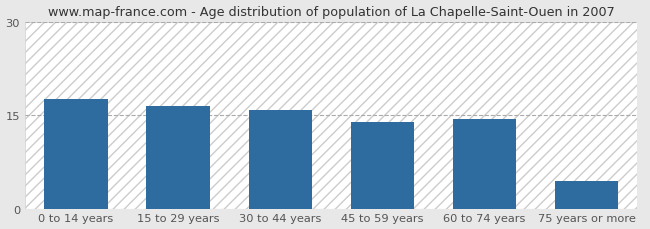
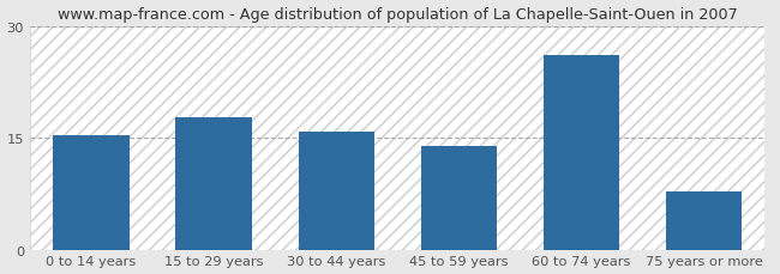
0 to 14 years: 17.5 -> 15.4
15 to 29 years: 16.5 -> 17.8
60 to 74 years: 14.4 -> 26.0
75 years or more: 4.5 -> 7.8
